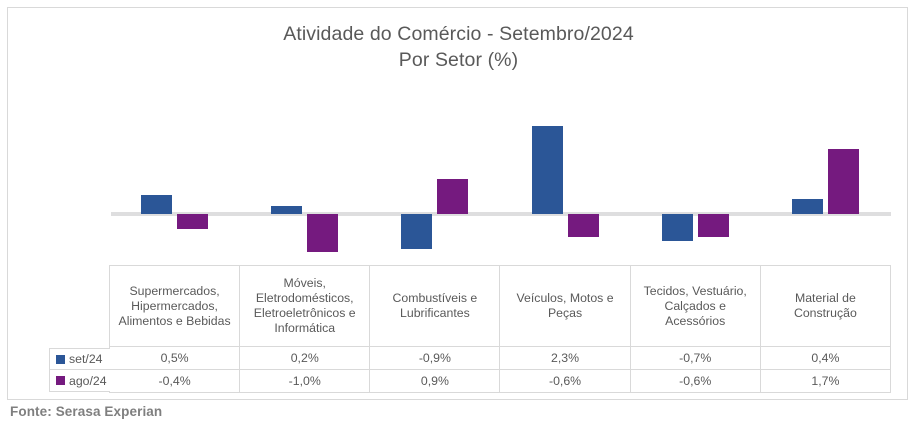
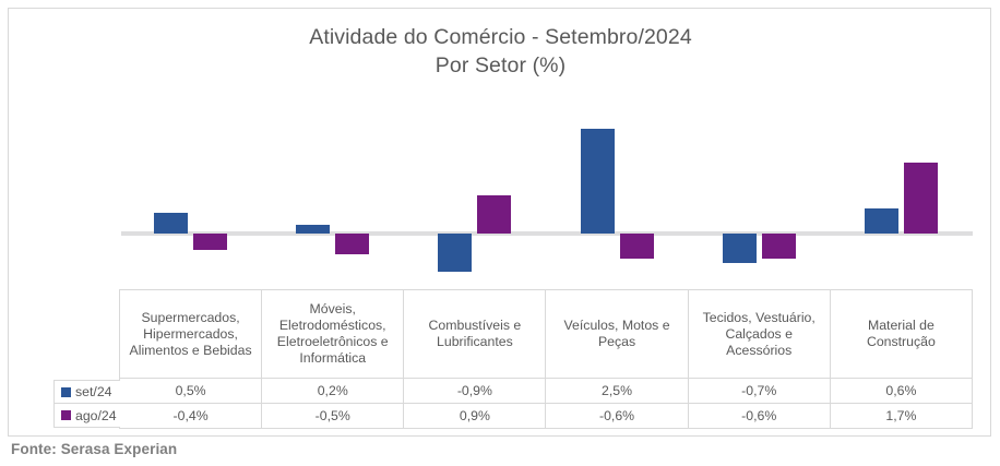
ago/24/Móveis, Eletrodomésticos, Eletroeletrônicos e Informática: -1,0% -> -0,5%
set/24/Veículos, Motos e Peças: 2,3% -> 2,5%
set/24/Material de Construção: 0,4% -> 0,6%
